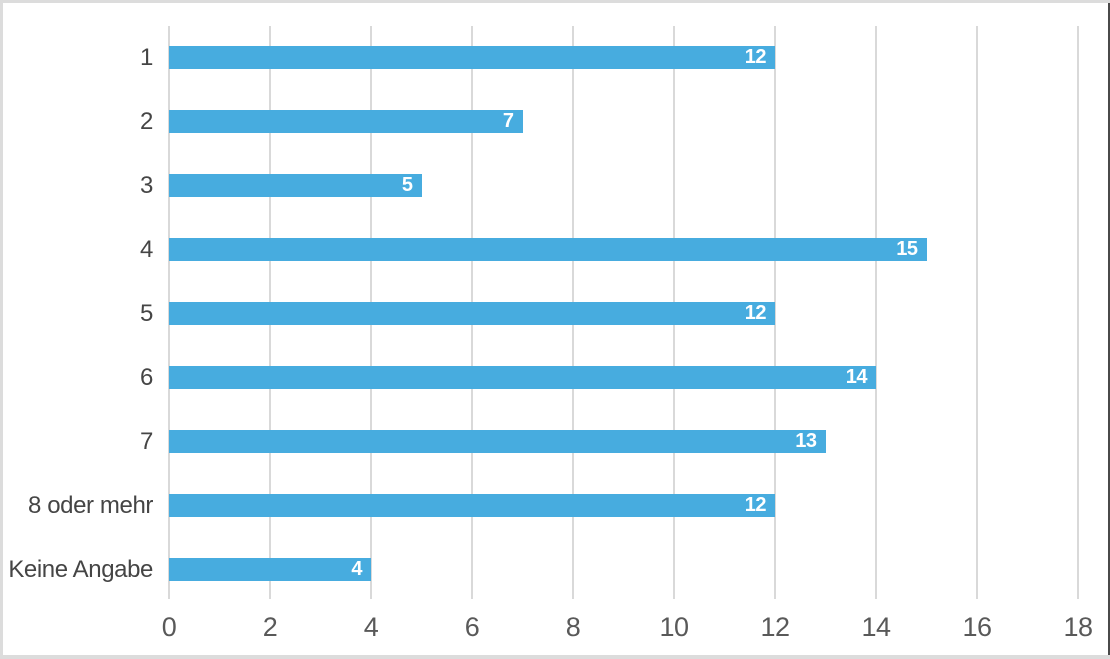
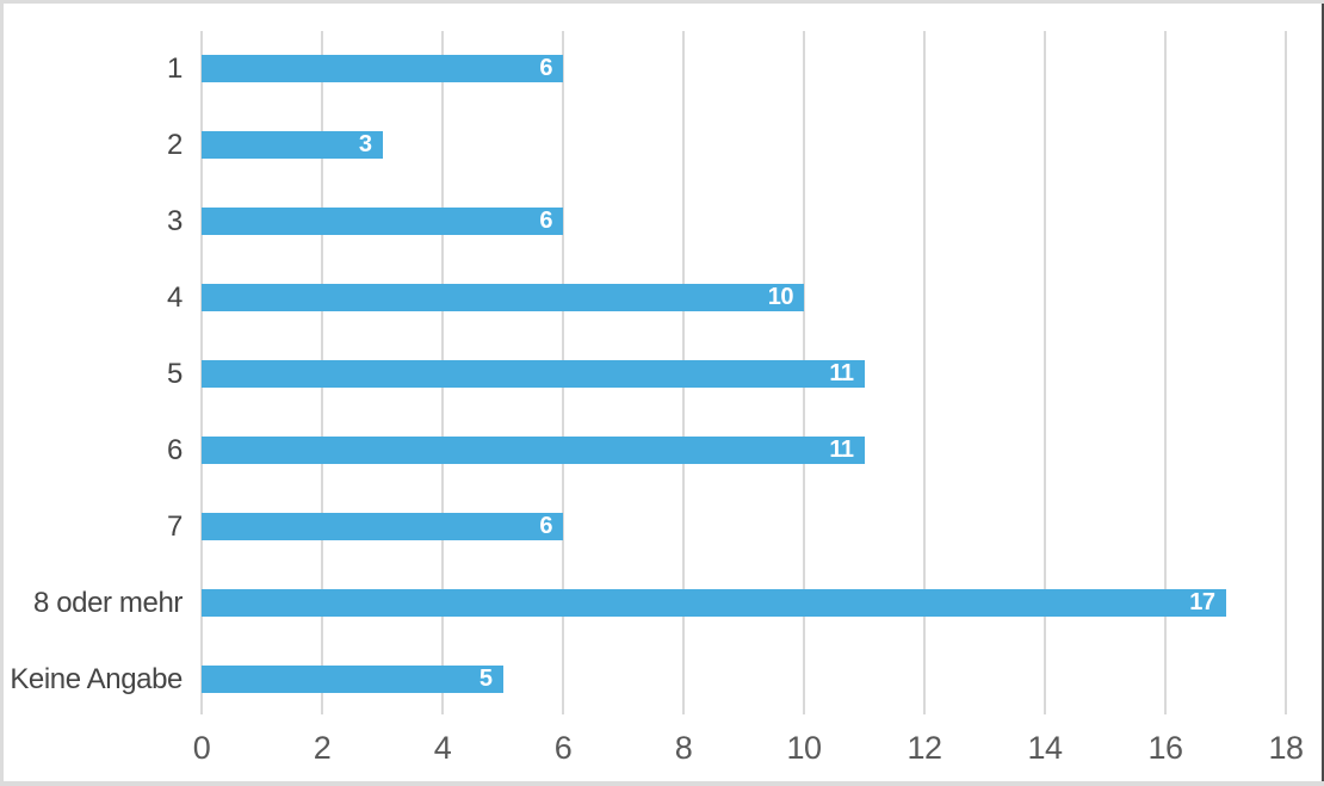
1: 12 -> 6
2: 7 -> 3
3: 5 -> 6
4: 15 -> 10
5: 12 -> 11
6: 14 -> 11
7: 13 -> 6
8 oder mehr: 12 -> 17
Keine Angabe: 4 -> 5
